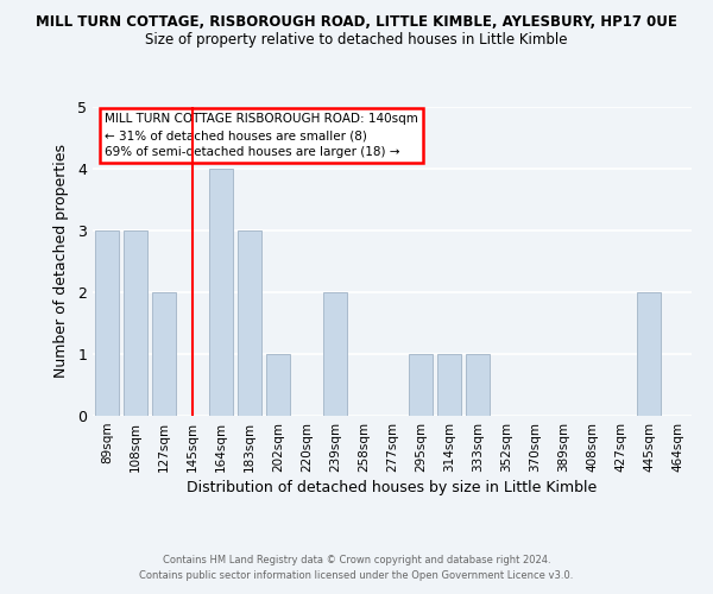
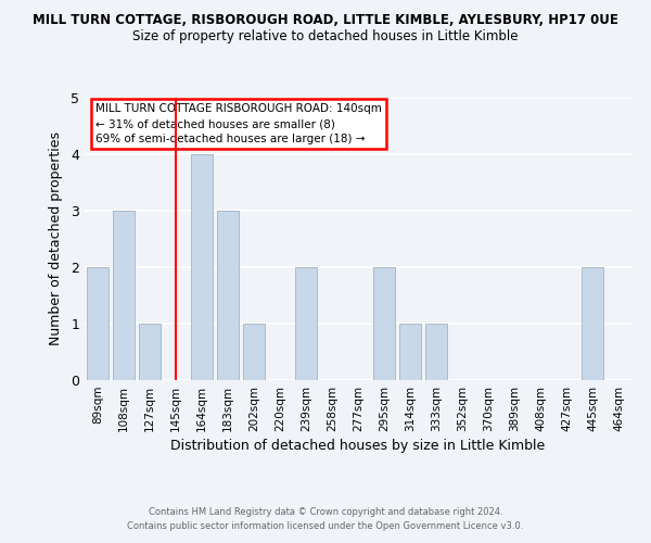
89sqm: 3 -> 2
127sqm: 2 -> 1
295sqm: 1 -> 2
